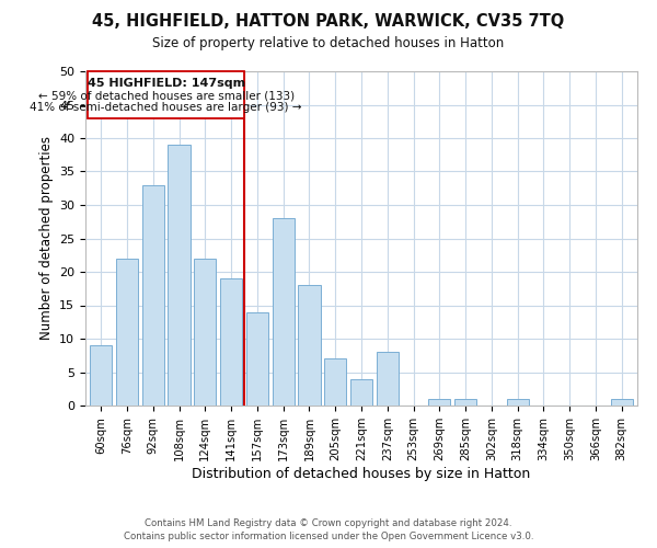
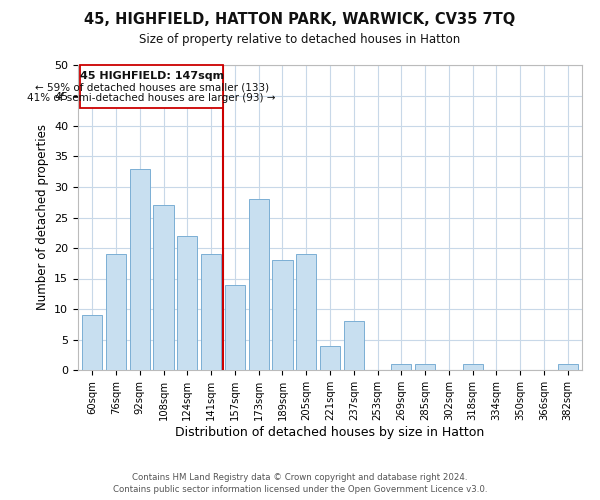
76sqm: 22 -> 19
108sqm: 39 -> 27
205sqm: 7 -> 19
